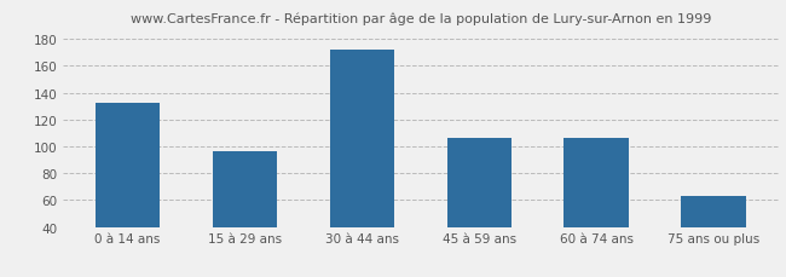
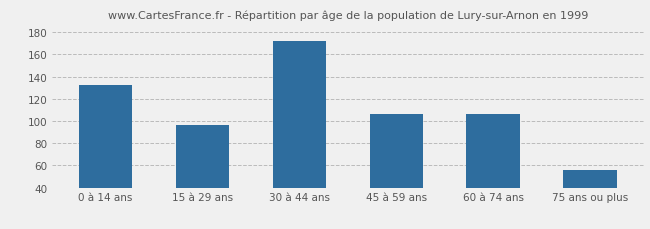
75 ans ou plus: 63 -> 56
